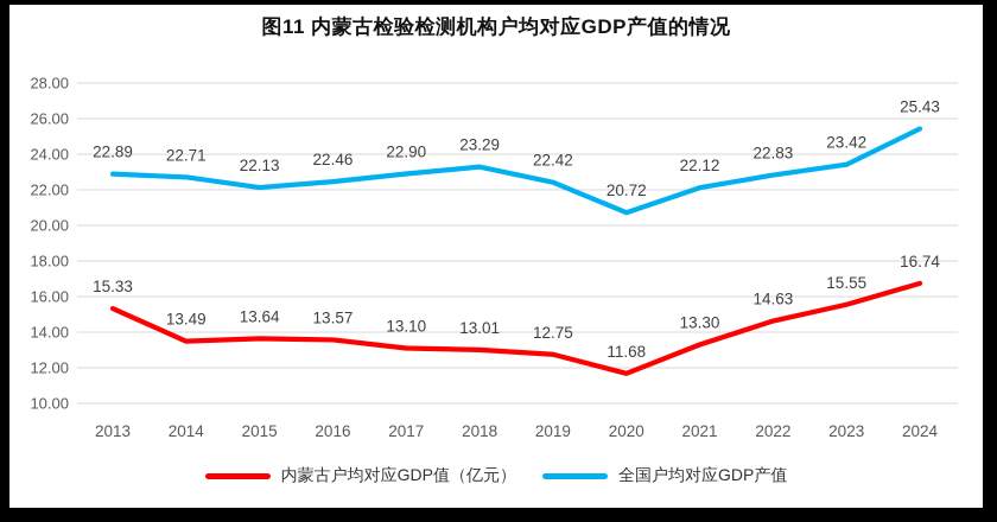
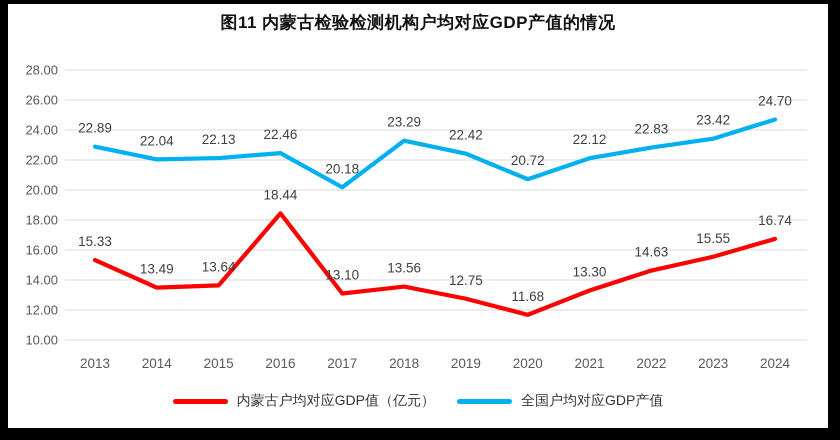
全国户均对应GDP产值/2014: 22.71 -> 22.04
内蒙古户均对应GDP值（亿元）/2016: 13.57 -> 18.44
全国户均对应GDP产值/2017: 22.90 -> 20.18
内蒙古户均对应GDP值（亿元）/2018: 13.01 -> 13.56
全国户均对应GDP产值/2024: 25.43 -> 24.70
